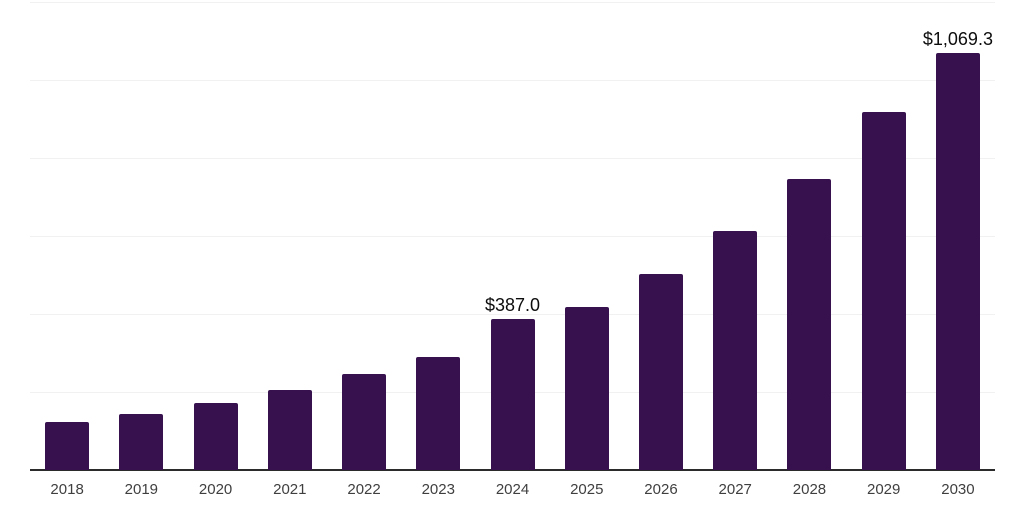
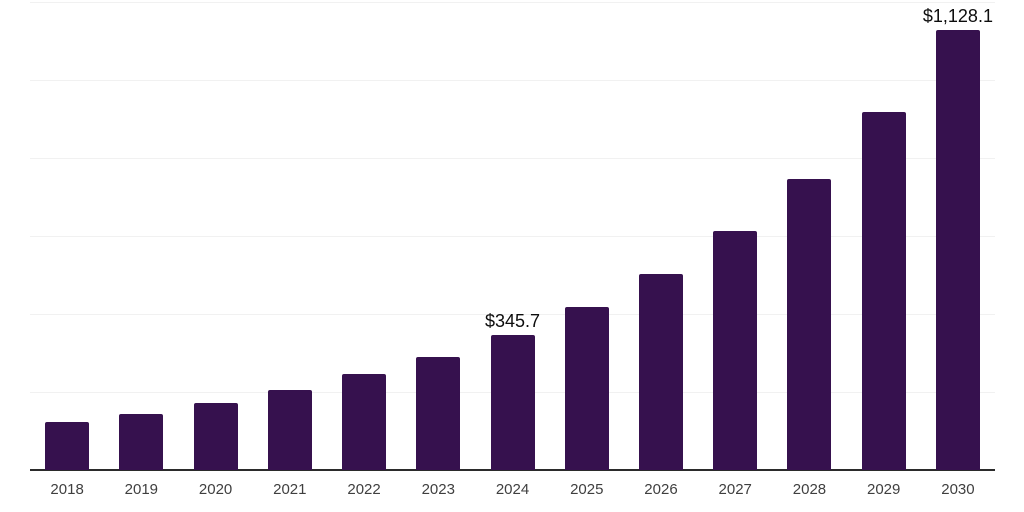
2024: $387.0 -> $345.7
2030: $1,069.3 -> $1,128.1
